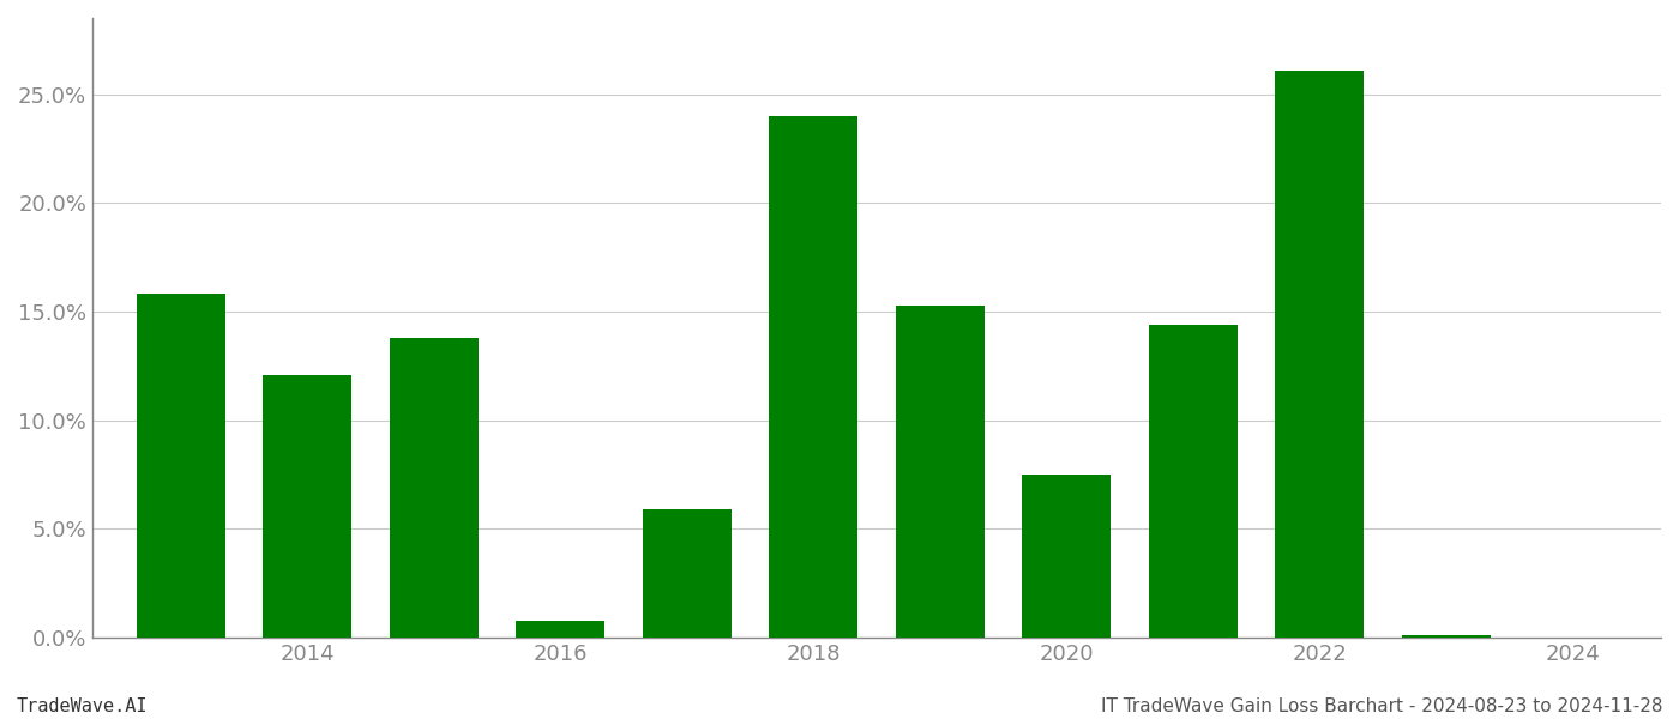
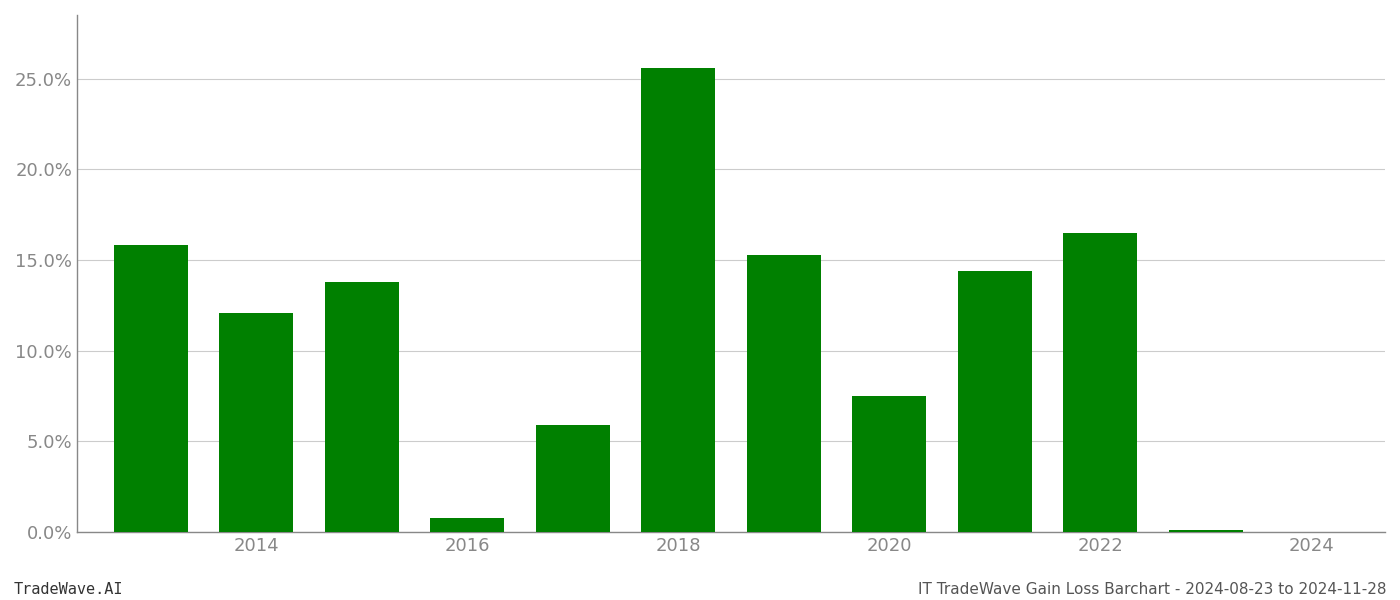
2018: 24.0% -> 25.6%
2022: 26.1% -> 16.5%
